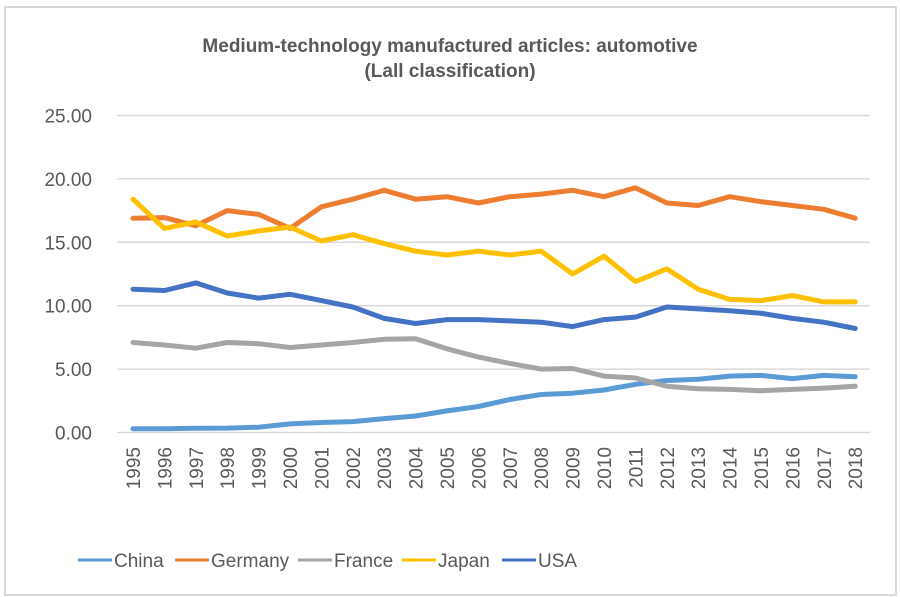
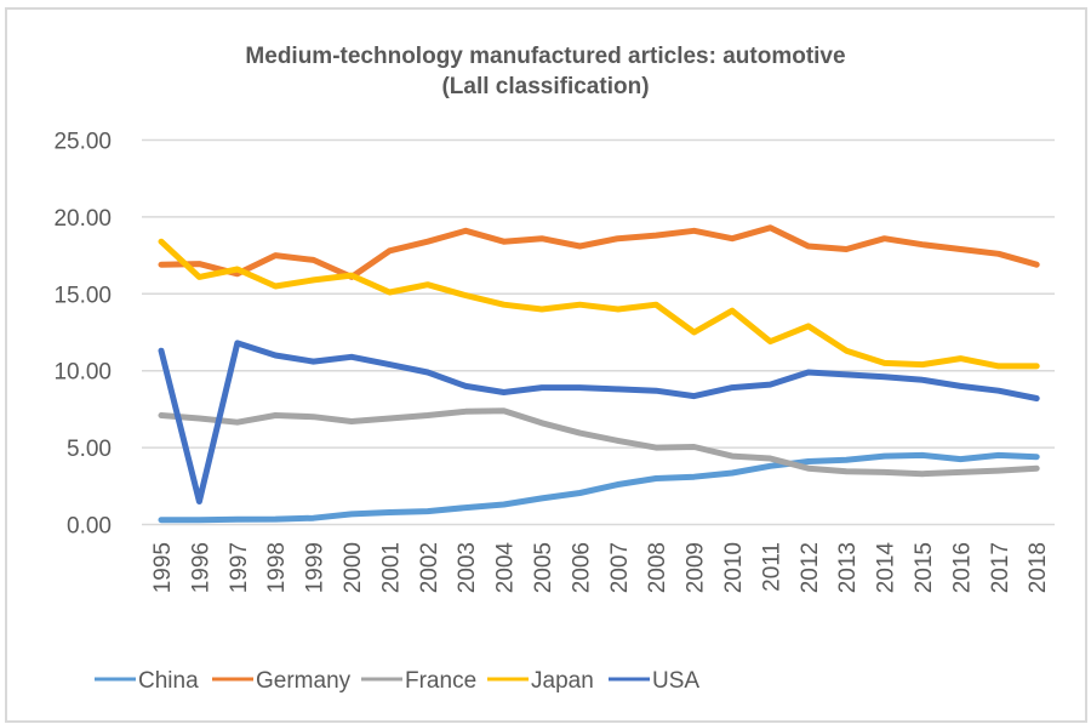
USA/1996: 11.2 -> 1.5
